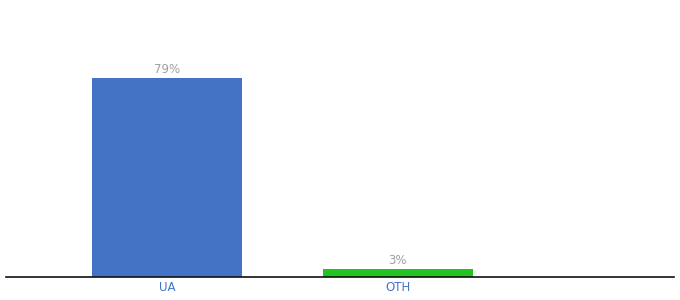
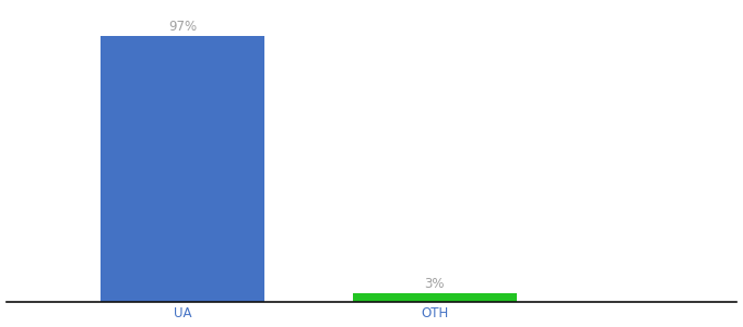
UA: 79% -> 97%
